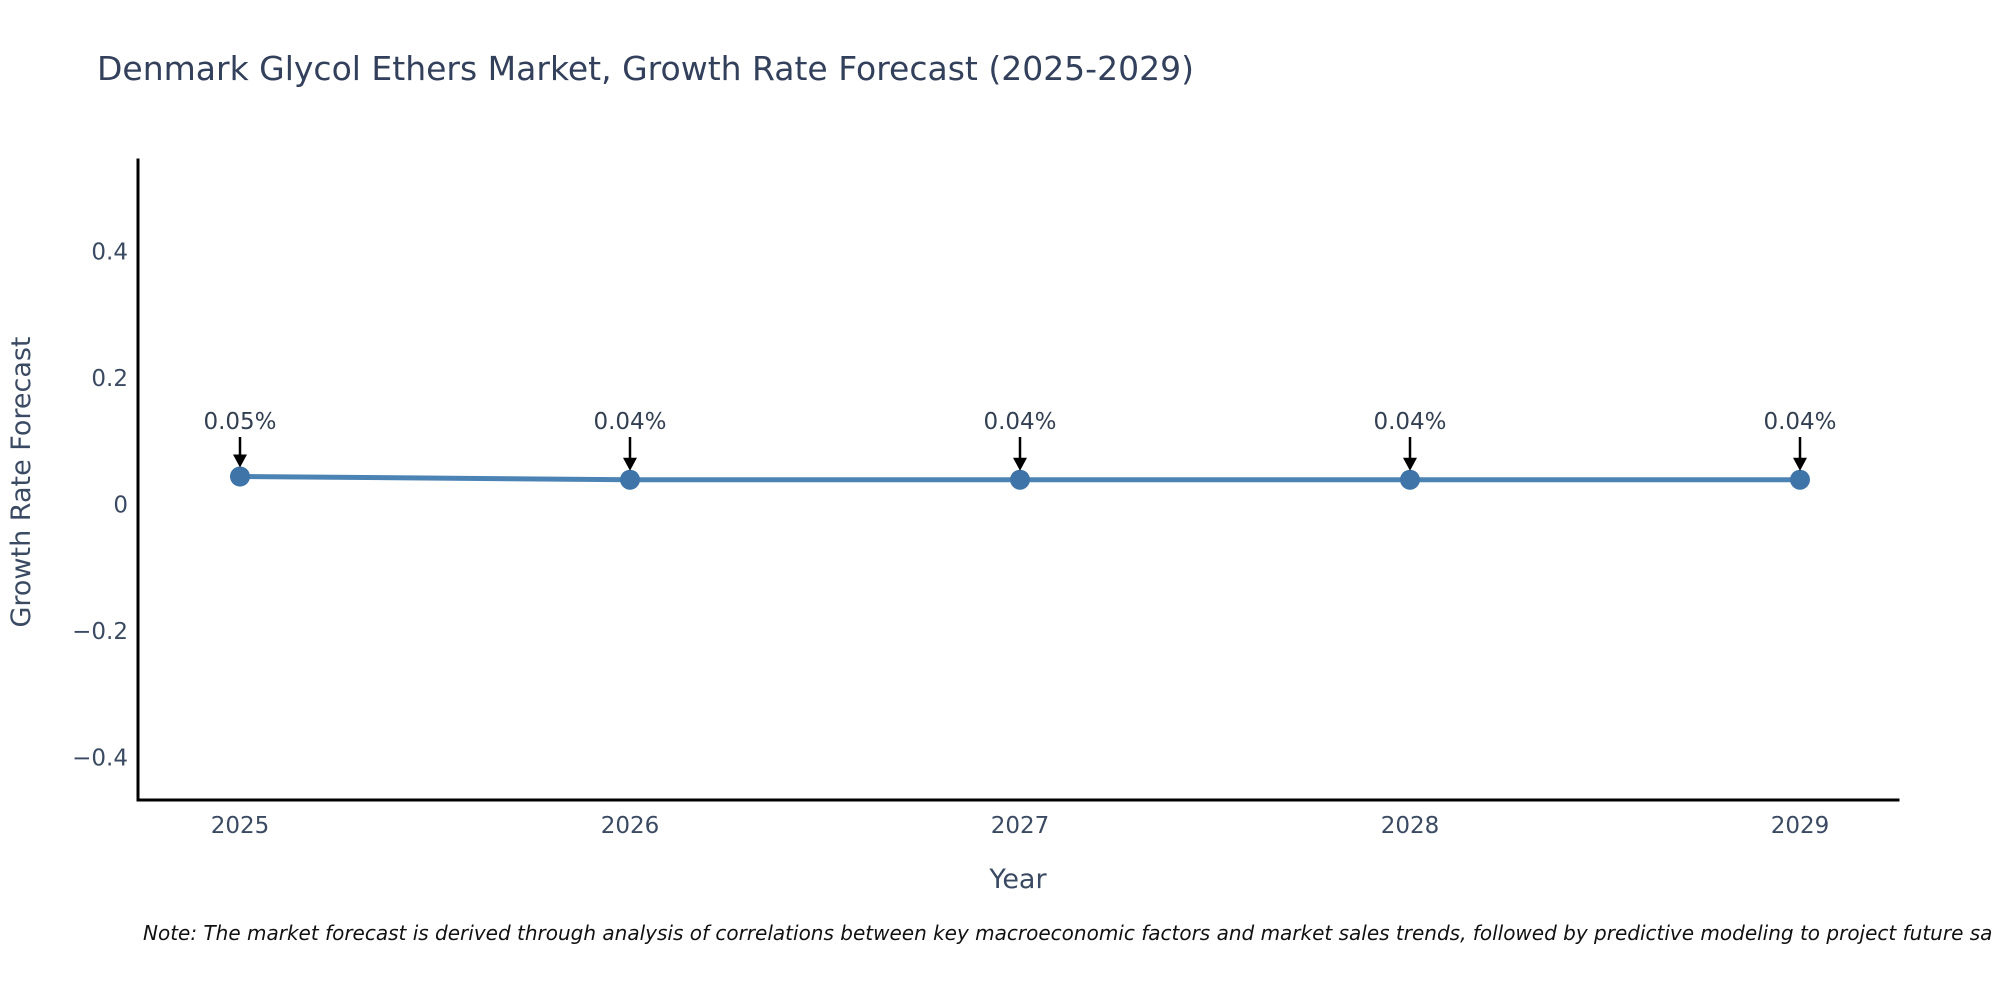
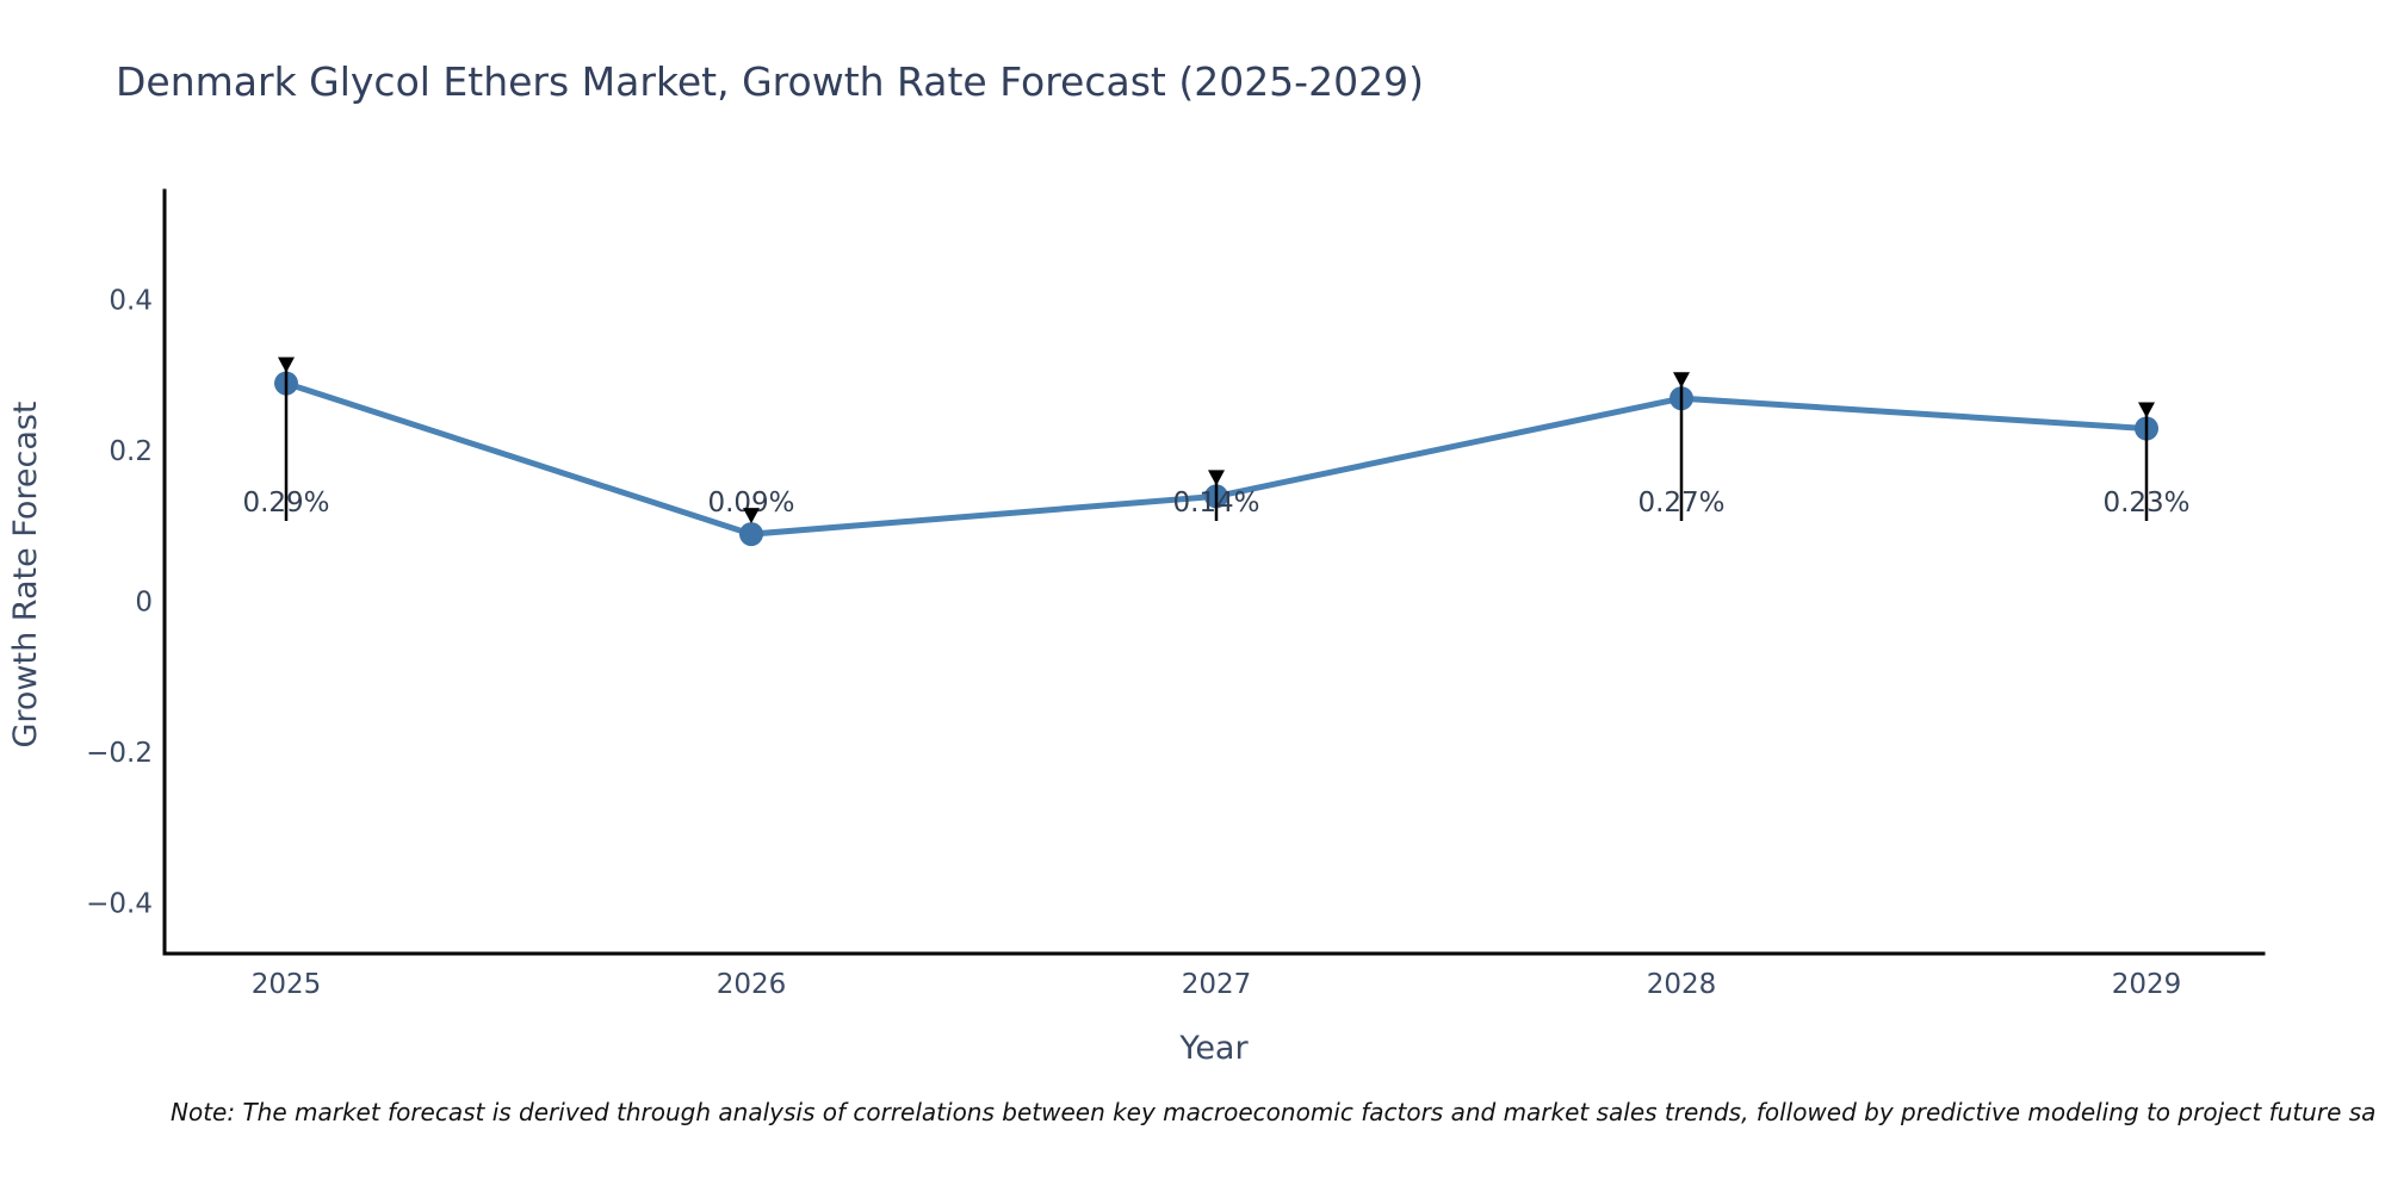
2025: 0.05% -> 0.29%
2026: 0.04% -> 0.09%
2027: 0.04% -> 0.14%
2028: 0.04% -> 0.27%
2029: 0.04% -> 0.23%
